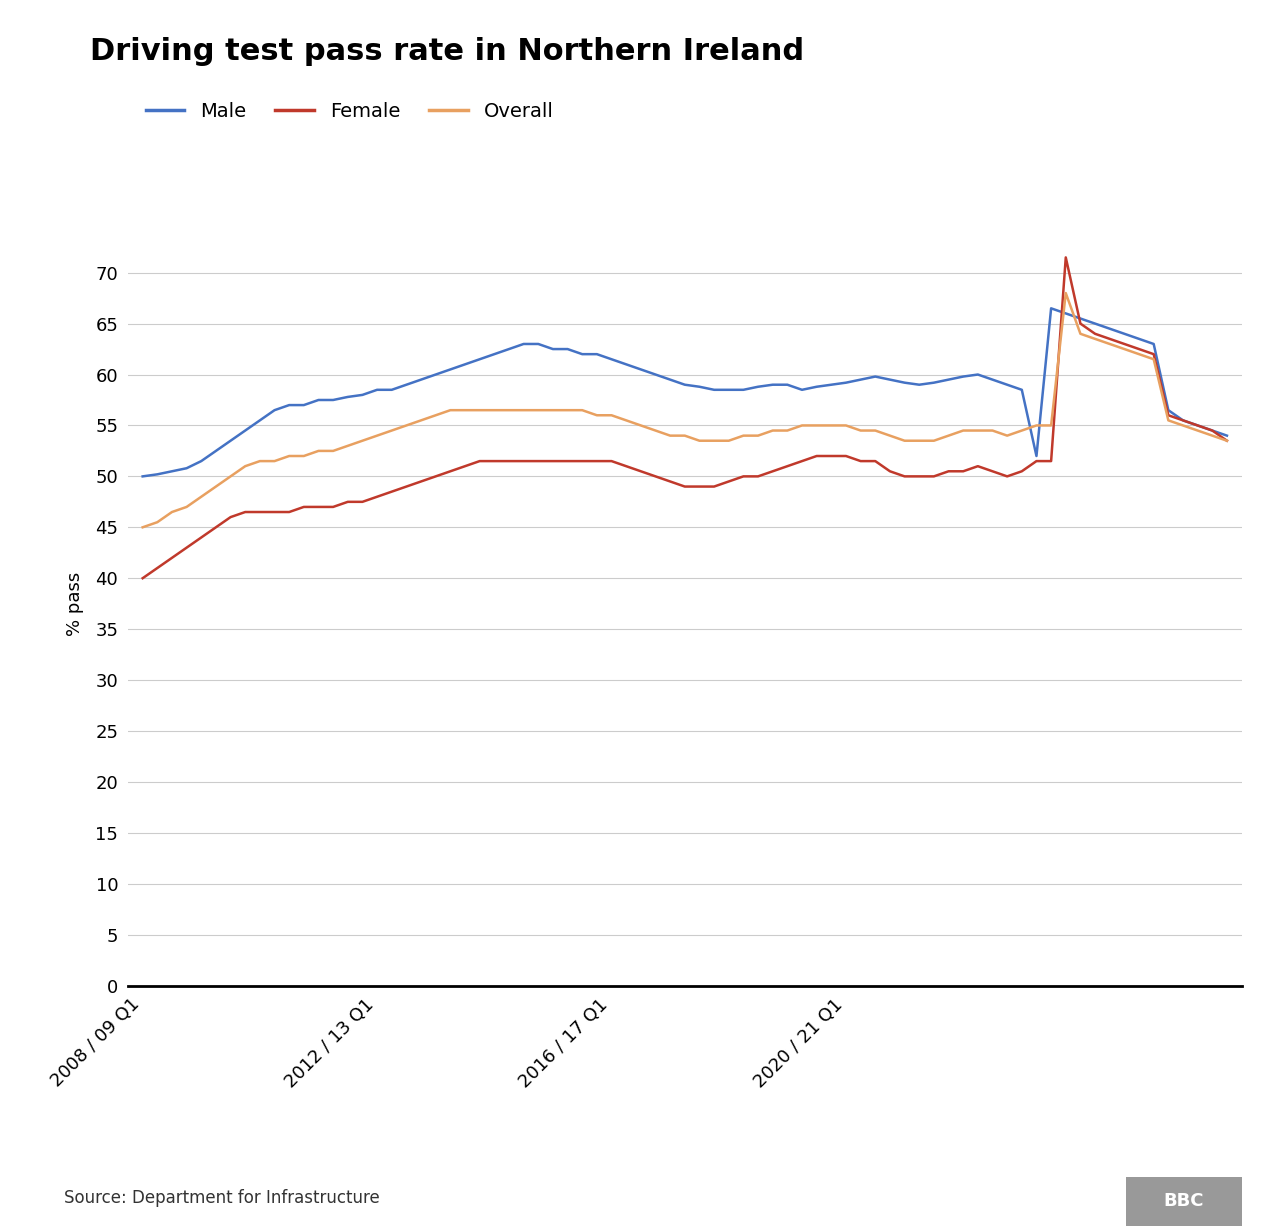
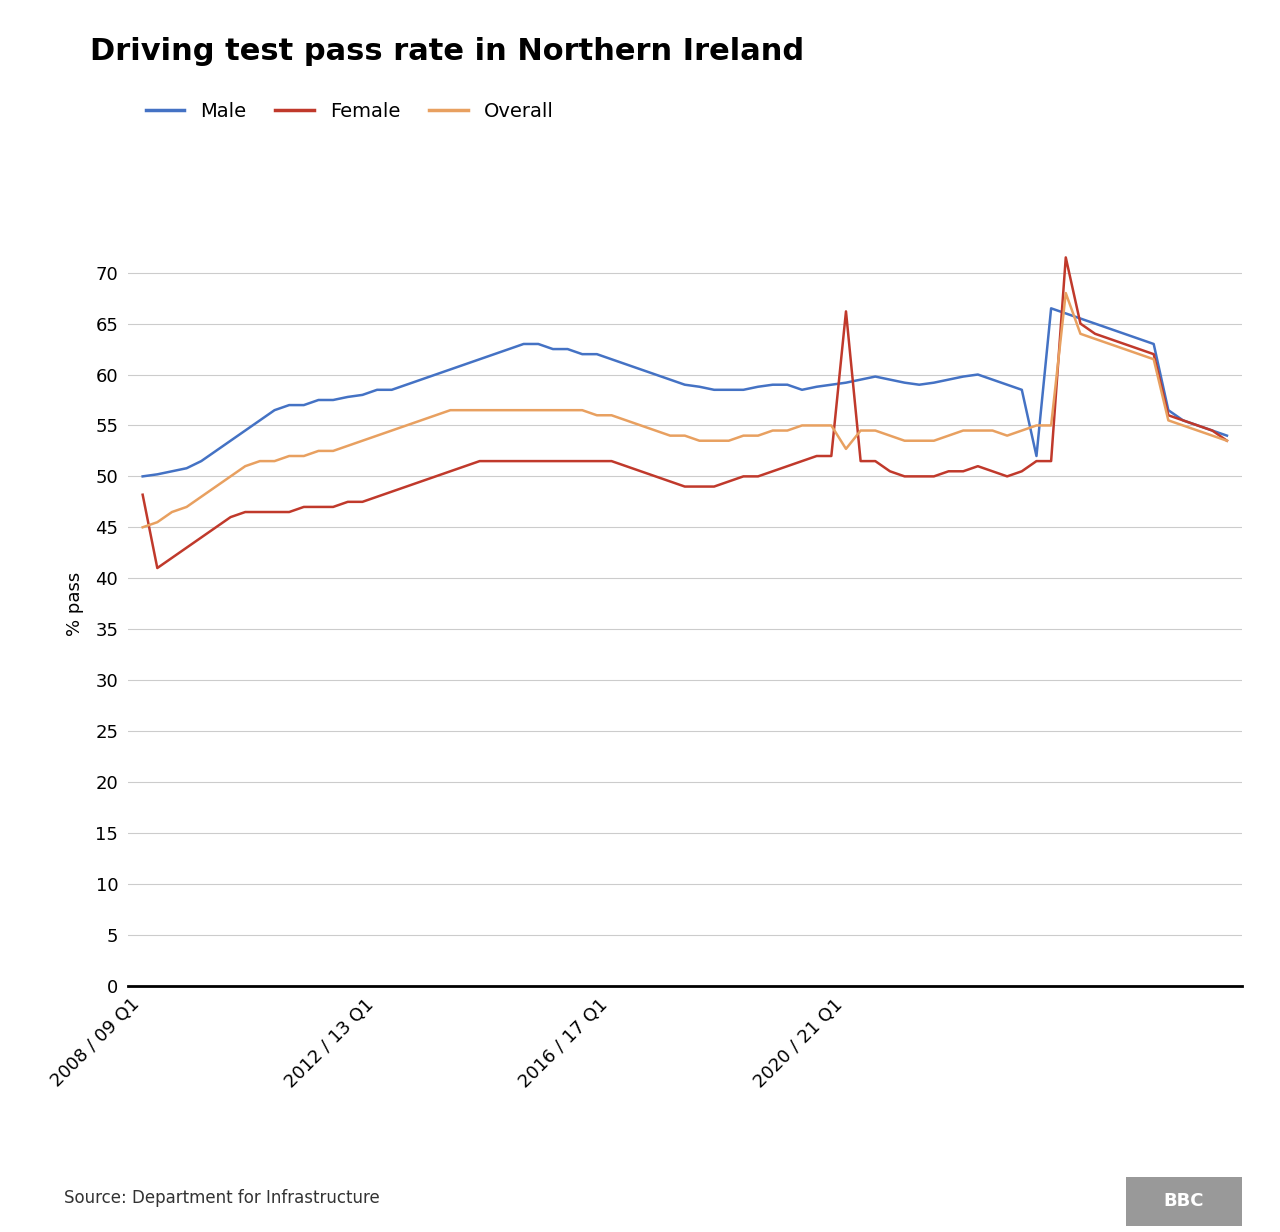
Female/2008 / 09 Q1: 40.0 -> 48.2
Female/2020 / 21 Q1: 52.0 -> 66.2
Overall/2020 / 21 Q1: 55.0 -> 52.7
